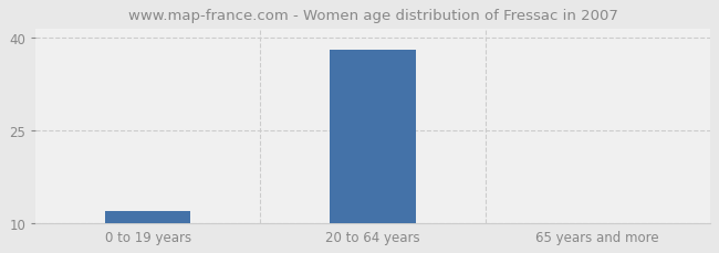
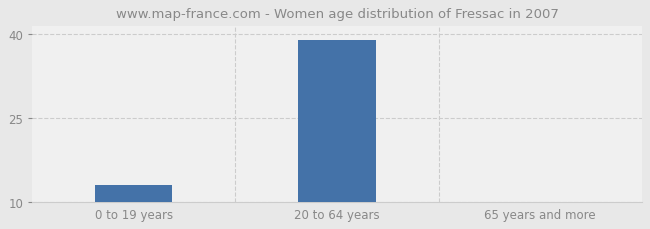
0 to 19 years: 12 -> 13
20 to 64 years: 38 -> 39
